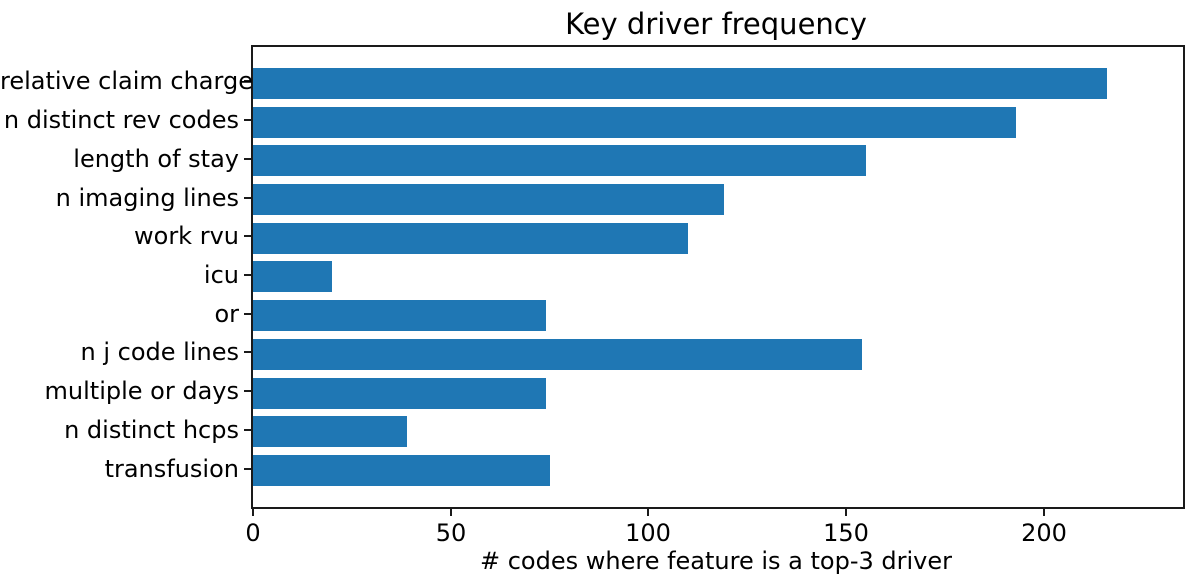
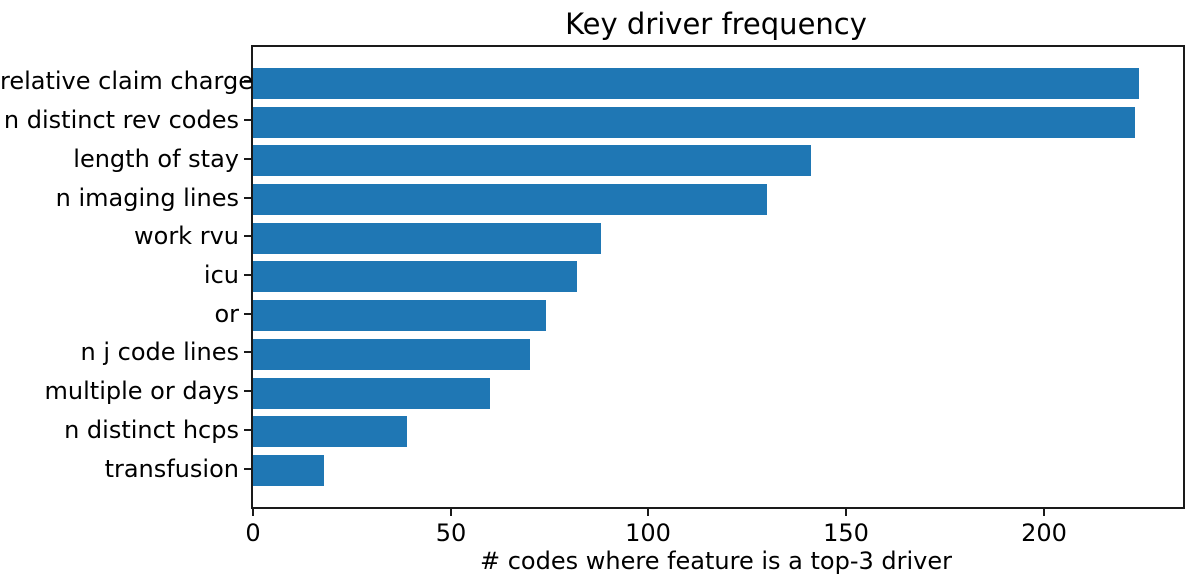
relative claim charge: 216 -> 224
n distinct rev codes: 193 -> 223
length of stay: 155 -> 141
n imaging lines: 119 -> 130
work rvu: 110 -> 88
icu: 20 -> 82
n j code lines: 154 -> 70
multiple or days: 74 -> 60
transfusion: 75 -> 18
